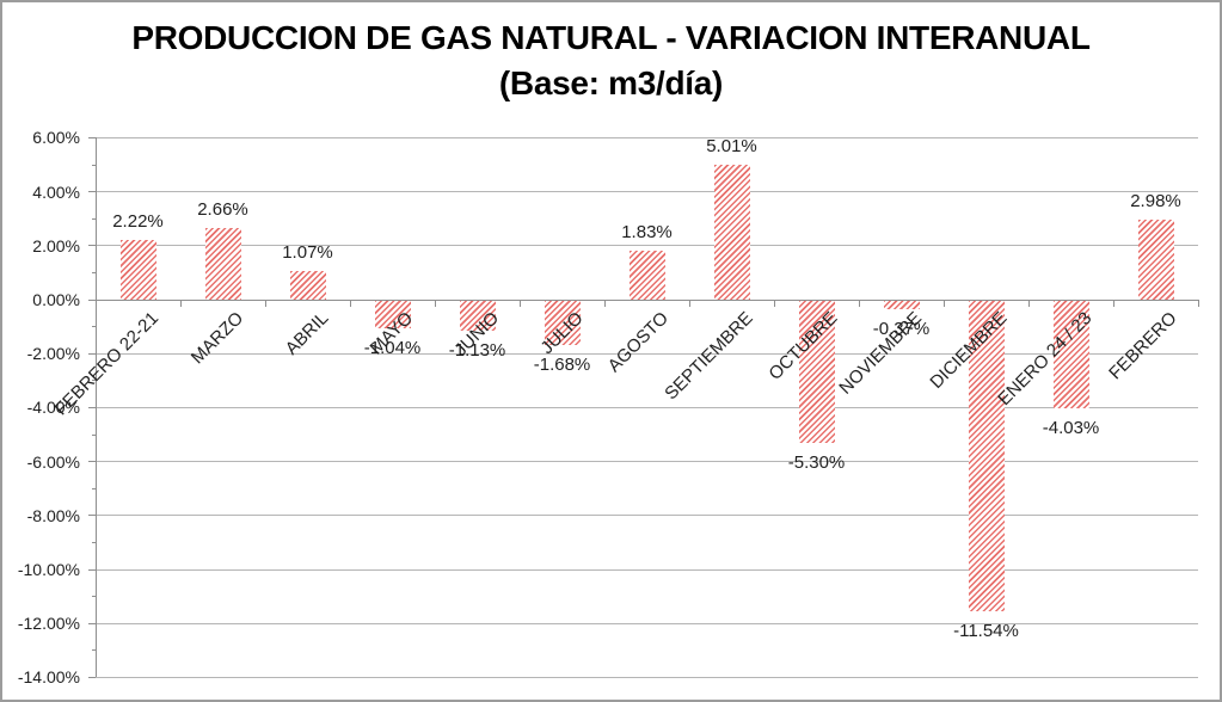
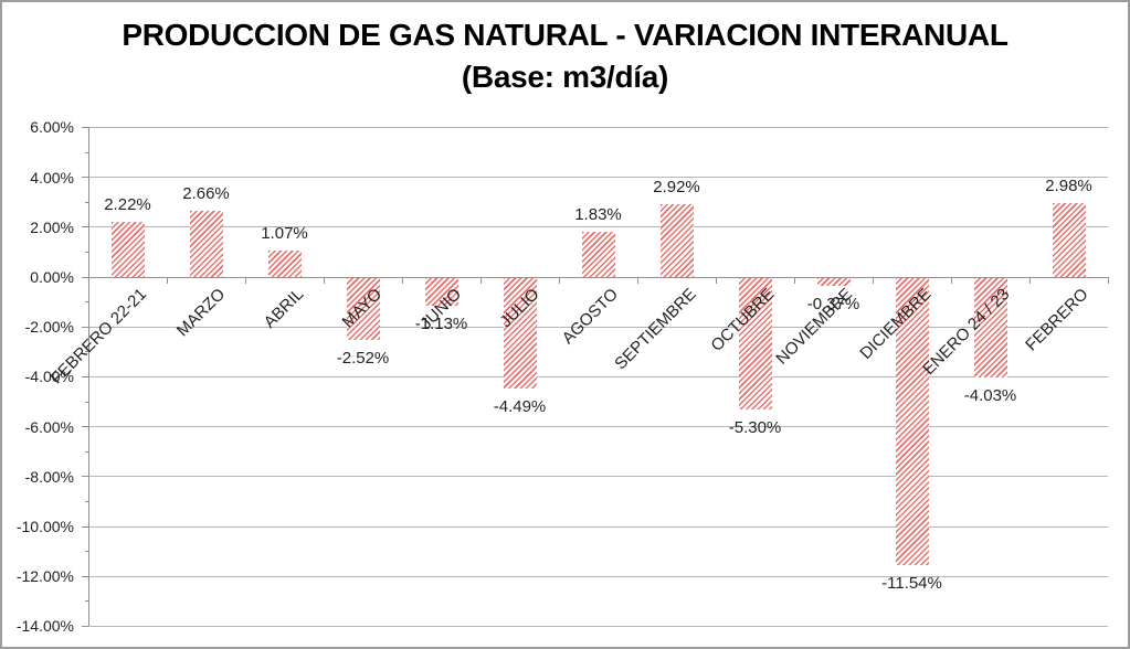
MAYO: -1.04% -> -2.52%
JULIO: -1.68% -> -4.49%
SEPTIEMBRE: 5.01% -> 2.92%
